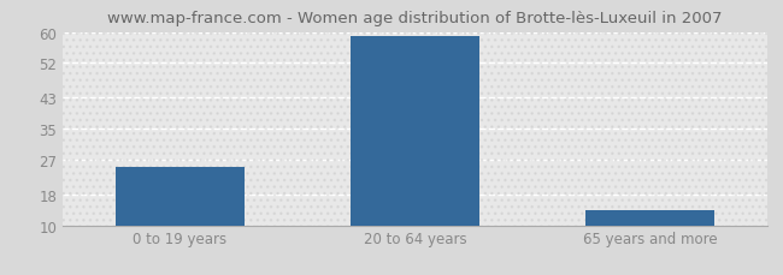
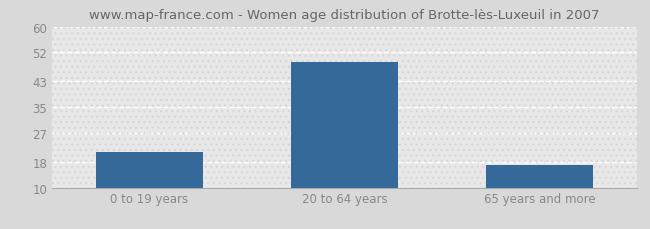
0 to 19 years: 25 -> 21
20 to 64 years: 59 -> 49
65 years and more: 14 -> 17
